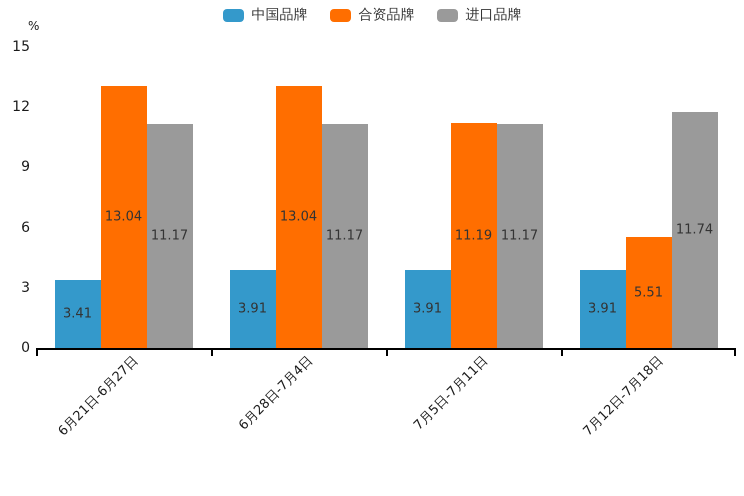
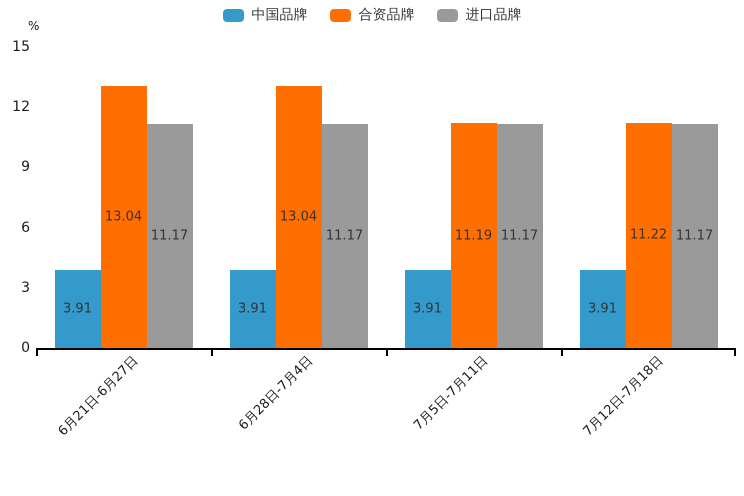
中国品牌/6月21日-6月27日: 3.41 -> 3.91
合资品牌/7月12日-7月18日: 5.51 -> 11.22
进口品牌/7月12日-7月18日: 11.74 -> 11.17
